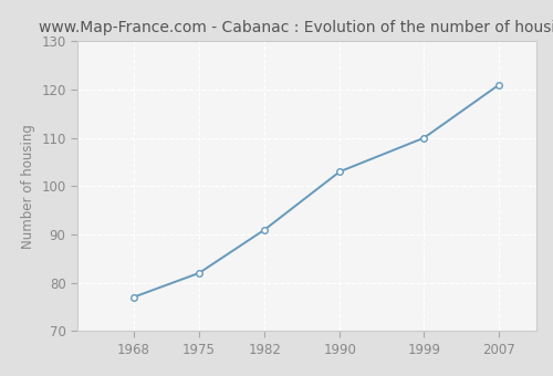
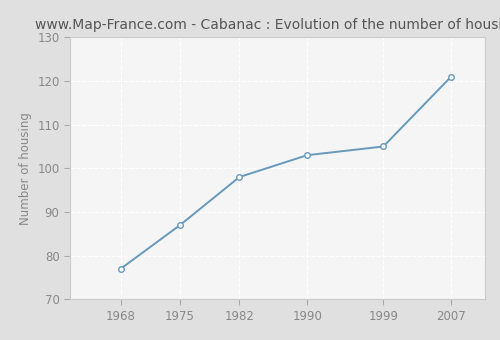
1975: 82 -> 87
1982: 91 -> 98
1999: 110 -> 105
